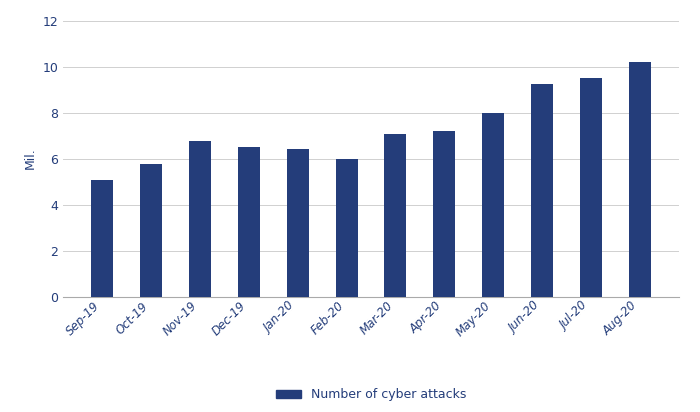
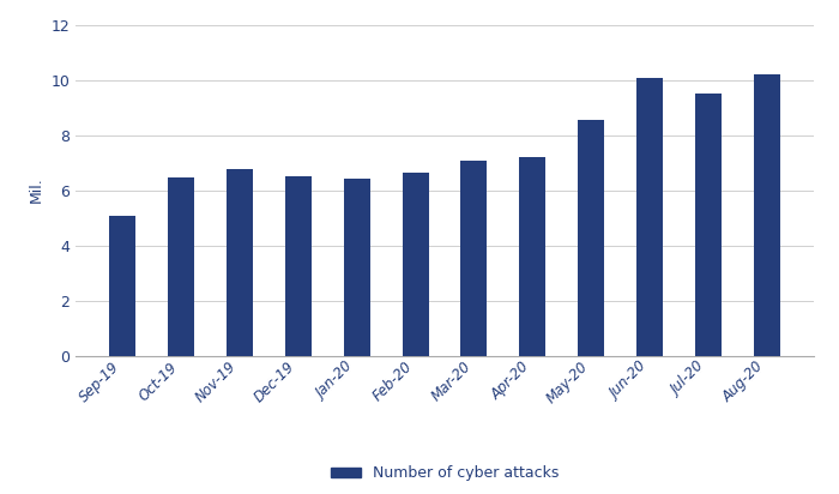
Oct-19: 5.75 -> 6.45
Feb-20: 6.00 -> 6.65
May-20: 8.00 -> 8.55
Jun-20: 9.25 -> 10.05
